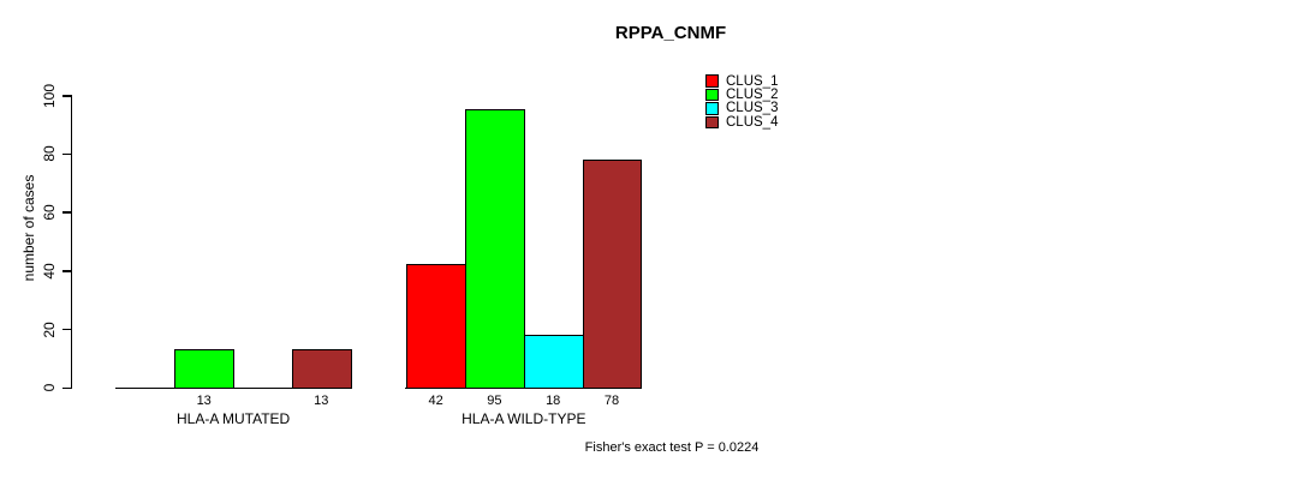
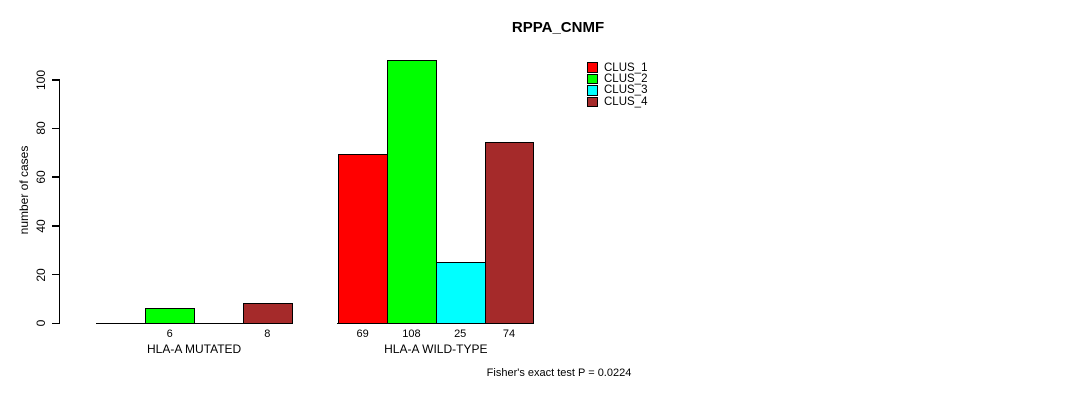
CLUS_2/HLA-A MUTATED: 13 -> 6
CLUS_4/HLA-A MUTATED: 13 -> 8
CLUS_1/HLA-A WILD-TYPE: 42 -> 69
CLUS_2/HLA-A WILD-TYPE: 95 -> 108
CLUS_3/HLA-A WILD-TYPE: 18 -> 25
CLUS_4/HLA-A WILD-TYPE: 78 -> 74
